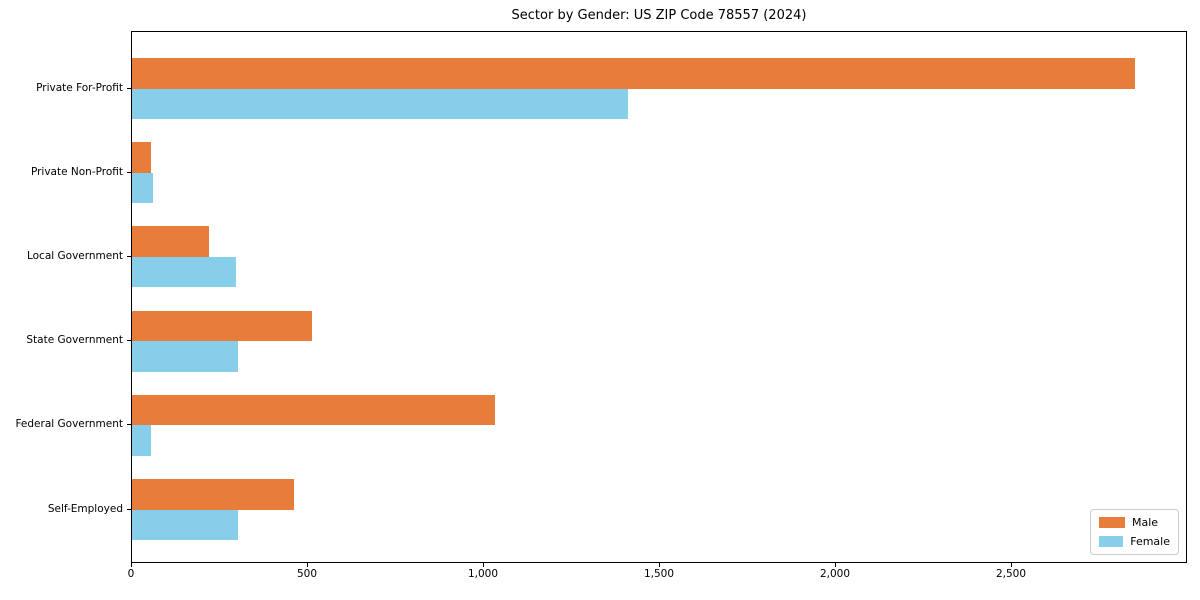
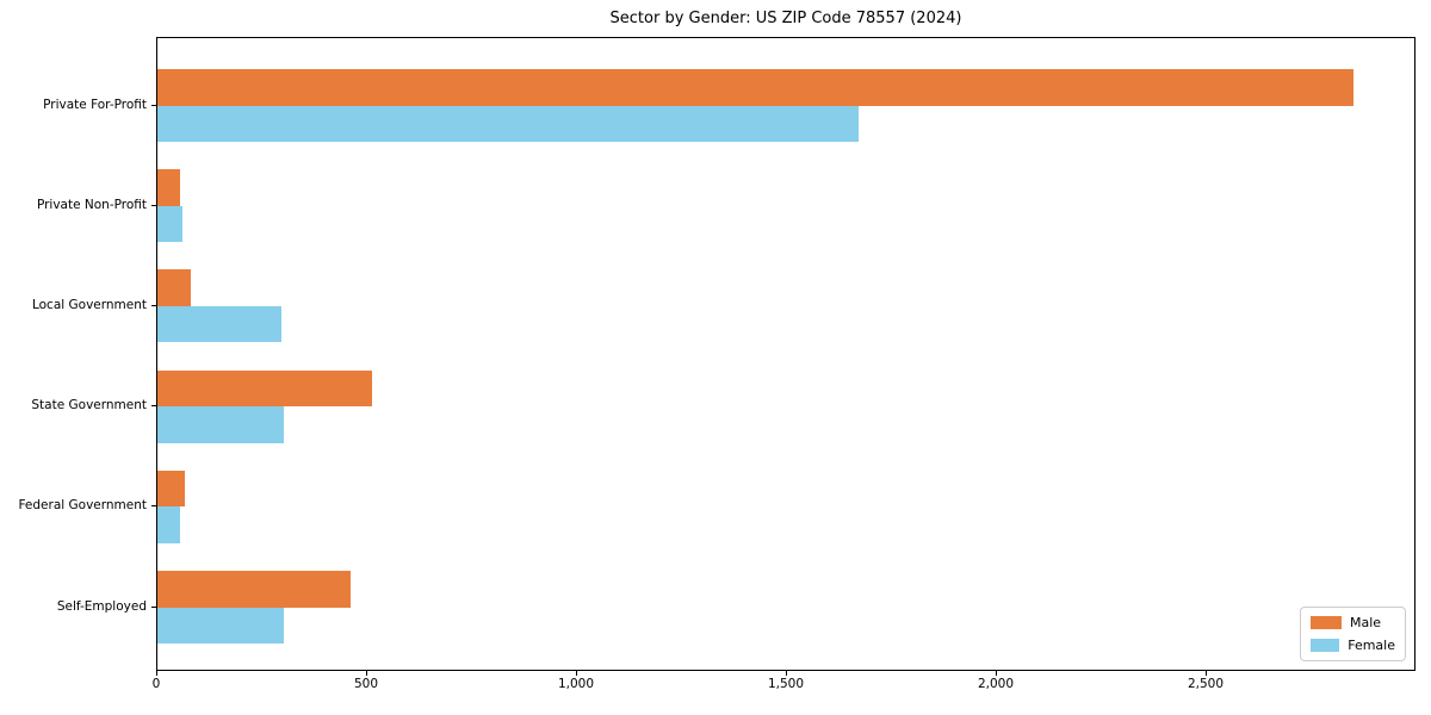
Female/Private For-Profit: 1410 -> 1670
Male/Local Government: 220 -> 80
Male/Federal Government: 1030 -> 60
